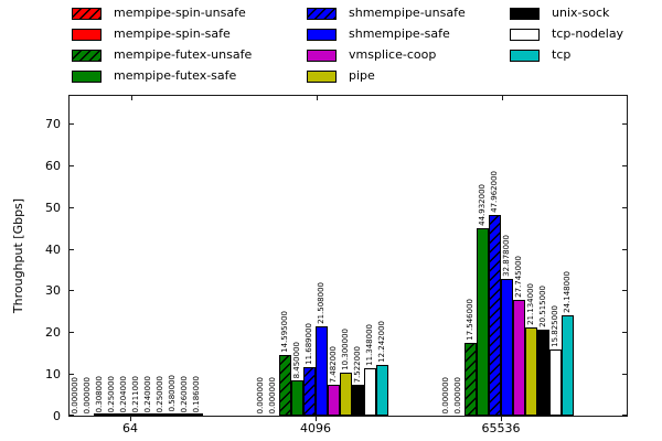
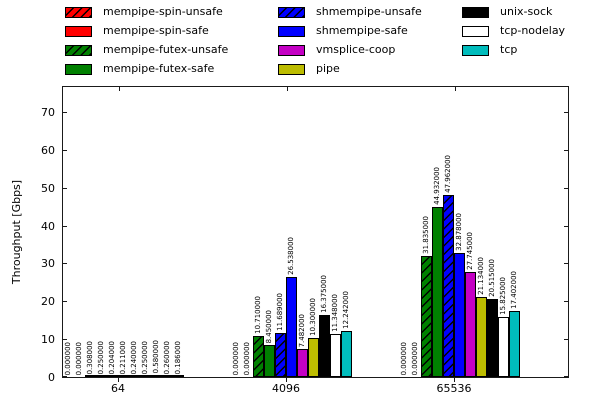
mempipe-futex-unsafe/4096: 14.595000 -> 10.710000
shmempipe-safe/4096: 21.508000 -> 26.538000
unix-sock/4096: 7.522000 -> 16.375000
mempipe-futex-unsafe/65536: 17.546000 -> 31.835000
tcp/65536: 24.148000 -> 17.402000
